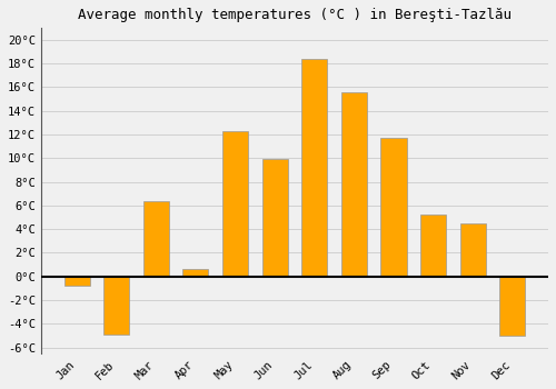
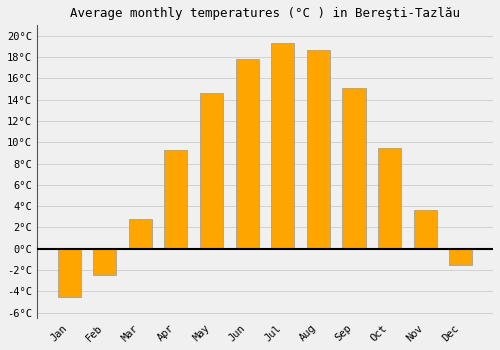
Jan: -0.8°C -> -4.5°C
Feb: -4.9°C -> -2.5°C
Mar: 6.4°C -> 2.8°C
Apr: 0.6°C -> 9.3°C
May: 12.3°C -> 14.6°C
Jun: 9.9°C -> 17.8°C
Jul: 18.4°C -> 19.3°C
Aug: 15.6°C -> 18.7°C
Sep: 11.7°C -> 15.1°C
Oct: 5.2°C -> 9.5°C
Nov: 4.5°C -> 3.6°C
Dec: -5.0°C -> -1.5°C
